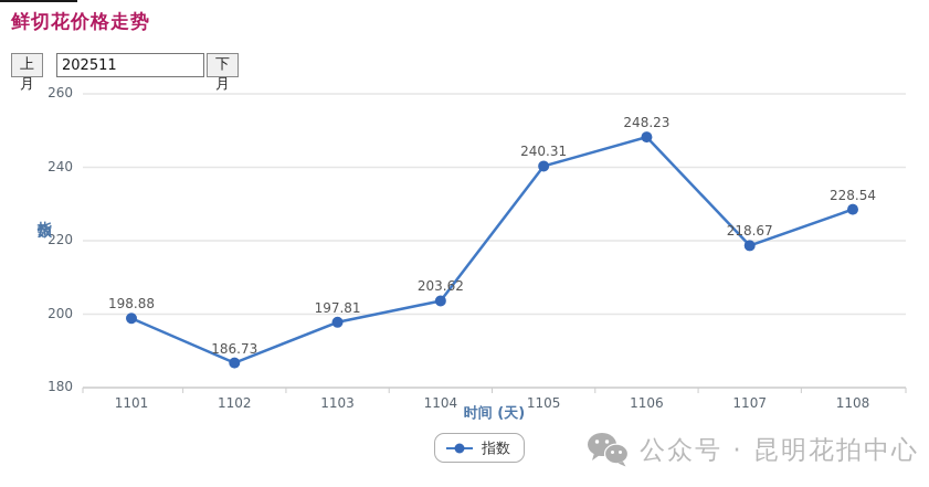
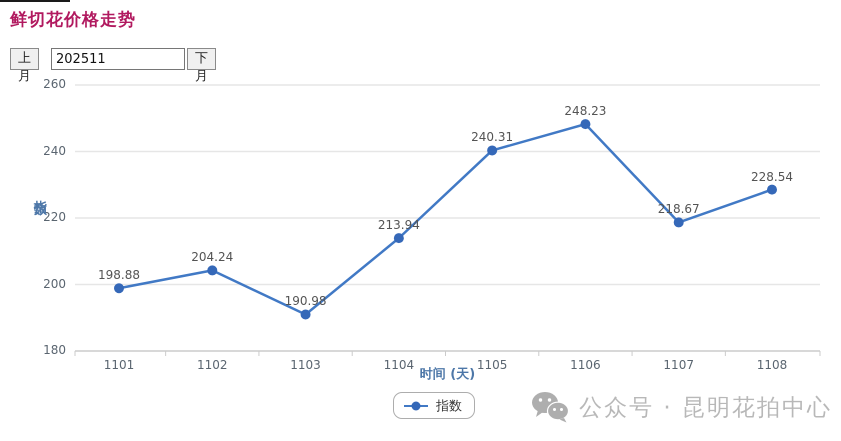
1102: 186.73 -> 204.24
1103: 197.81 -> 190.98
1104: 203.62 -> 213.94
